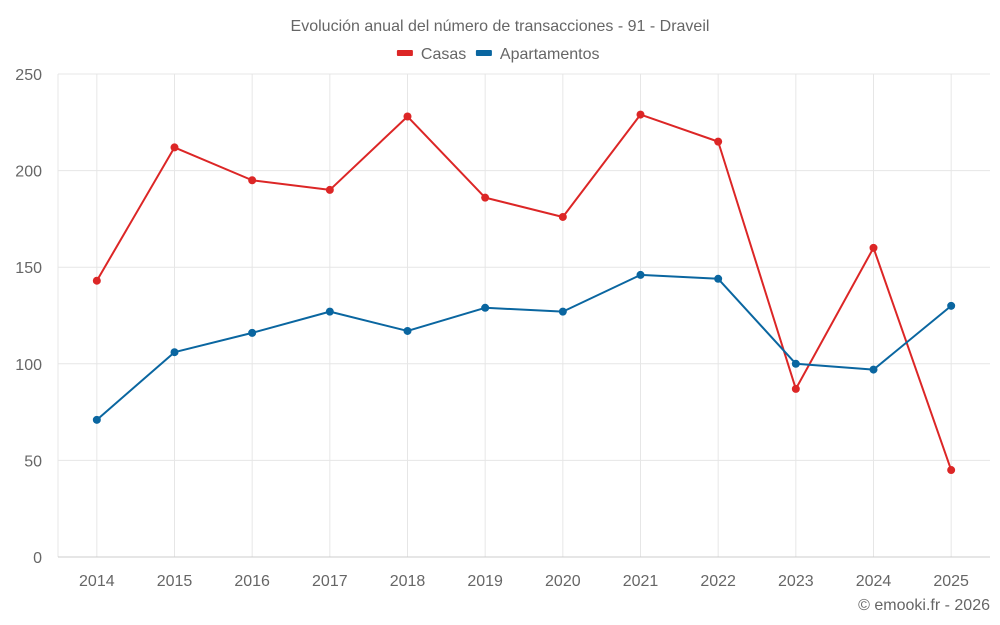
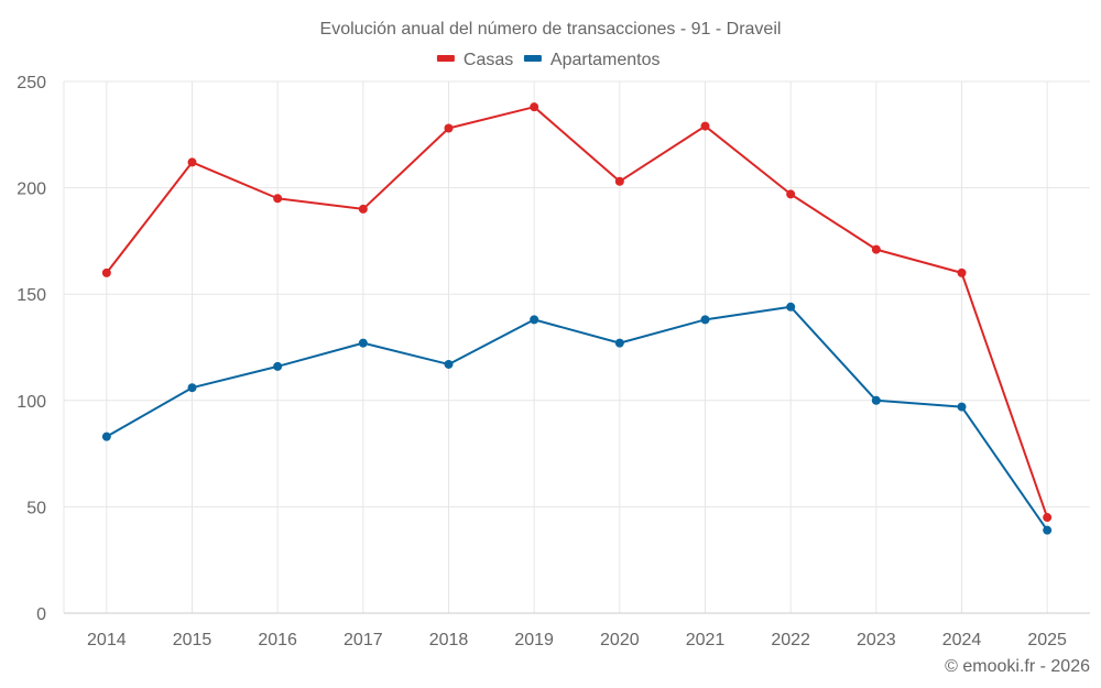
Casas/2014: 143 -> 160
Apartamentos/2014: 71 -> 83
Casas/2019: 186 -> 238
Apartamentos/2019: 129 -> 138
Casas/2020: 176 -> 203
Apartamentos/2021: 146 -> 138
Casas/2022: 215 -> 197
Casas/2023: 87 -> 171
Apartamentos/2025: 130 -> 39
